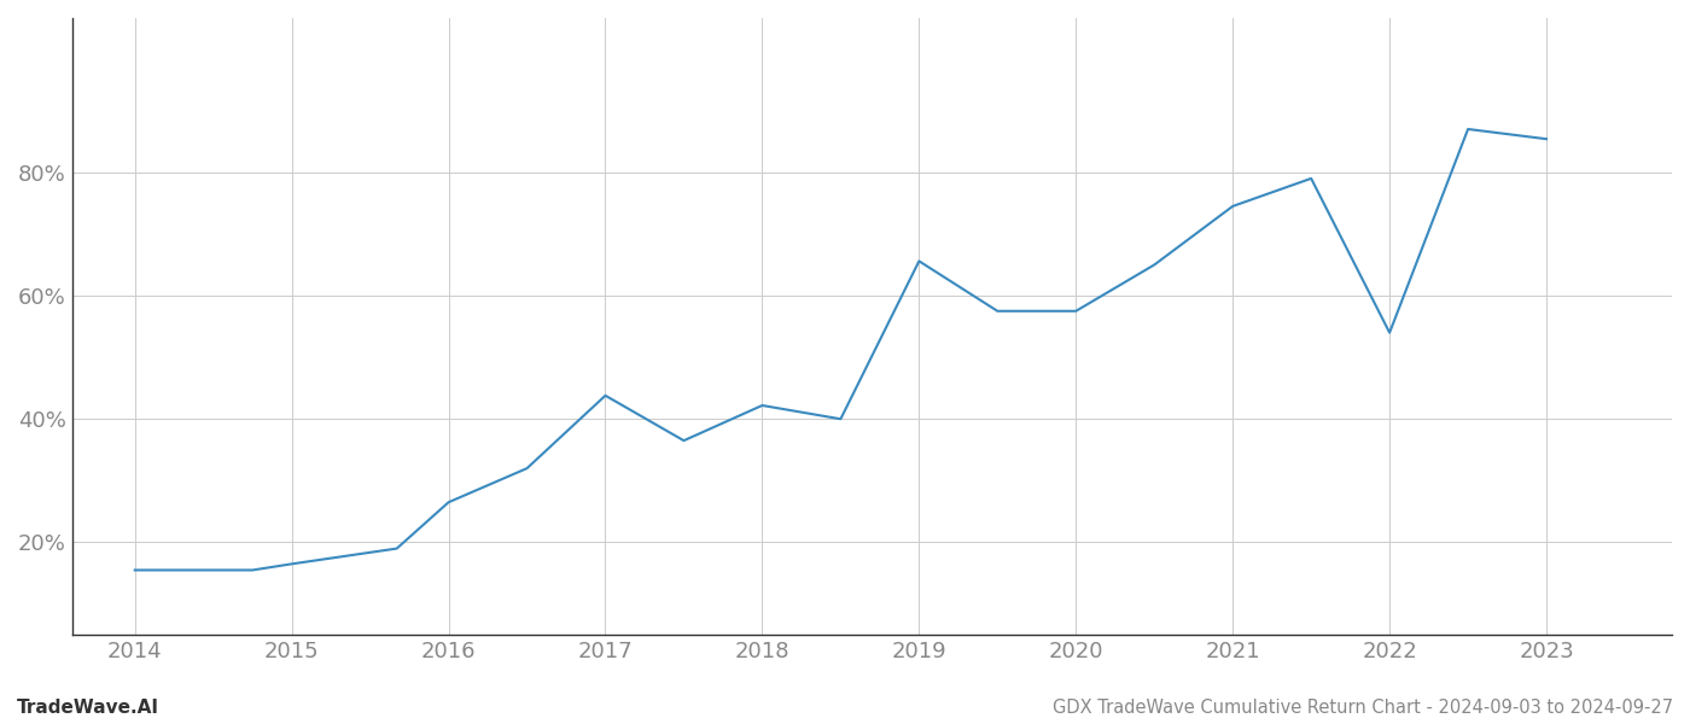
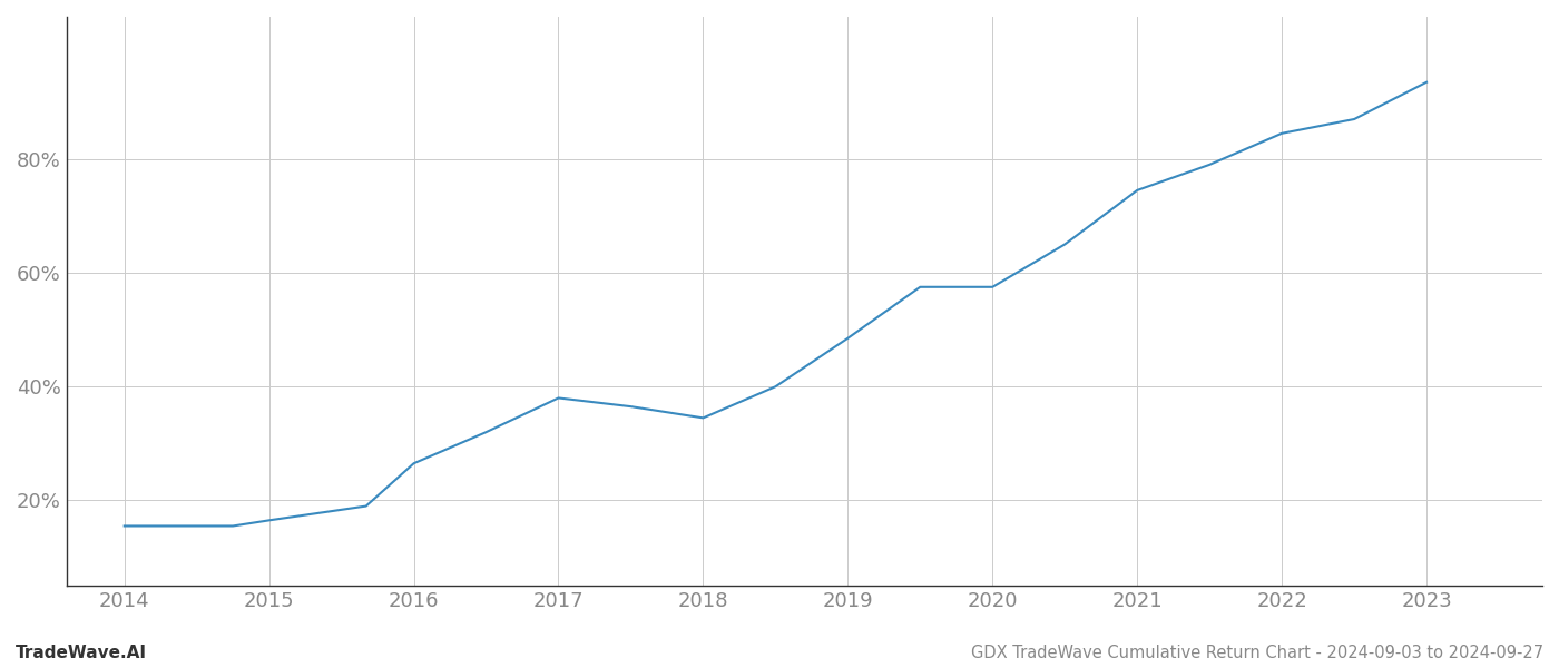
2017: 43.8% -> 38.0%
2018: 42.2% -> 34.5%
2019: 65.6% -> 48.5%
2022: 54.0% -> 84.5%
2023: 85.4% -> 93.5%
